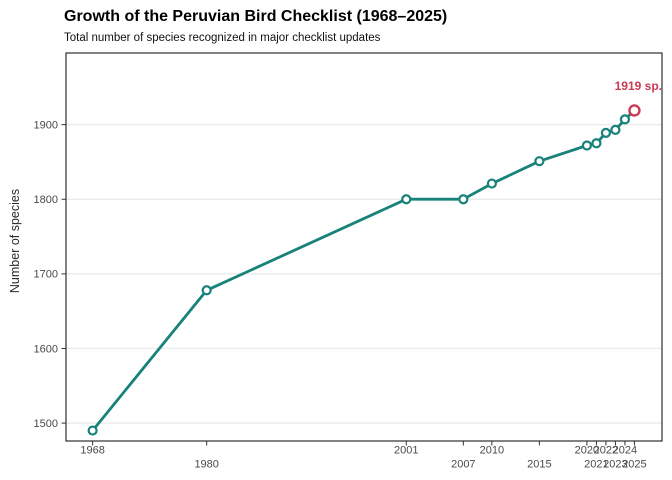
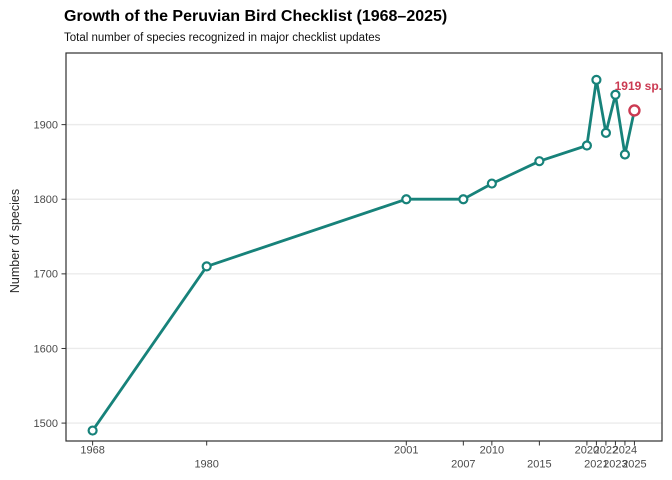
1980: 1680 -> 1710
2021: 1880 -> 1960
2023: 1890 -> 1940
2024: 1910 -> 1860
